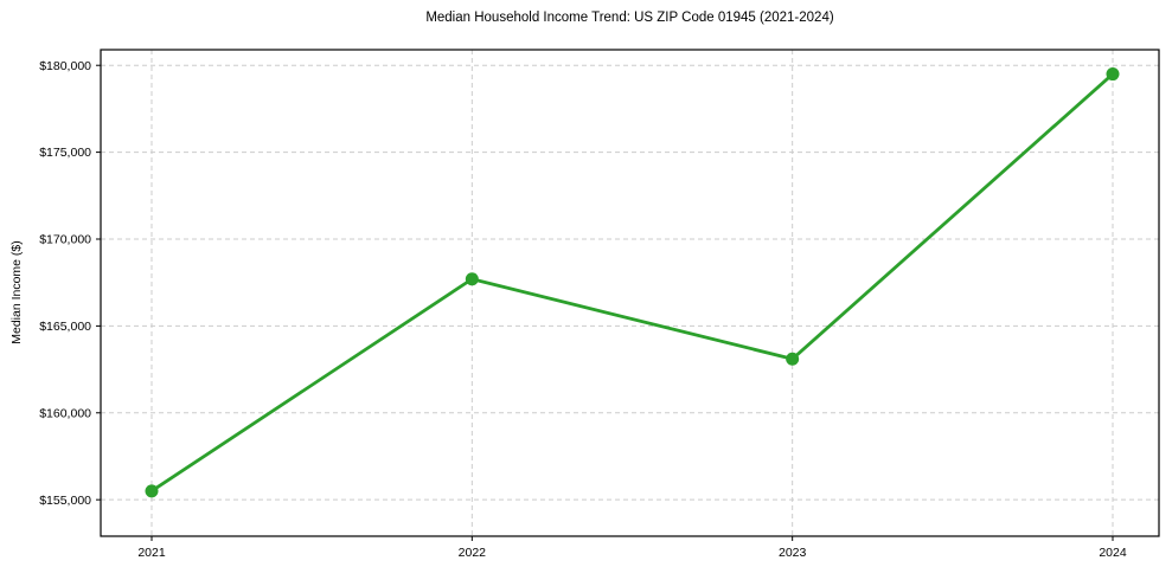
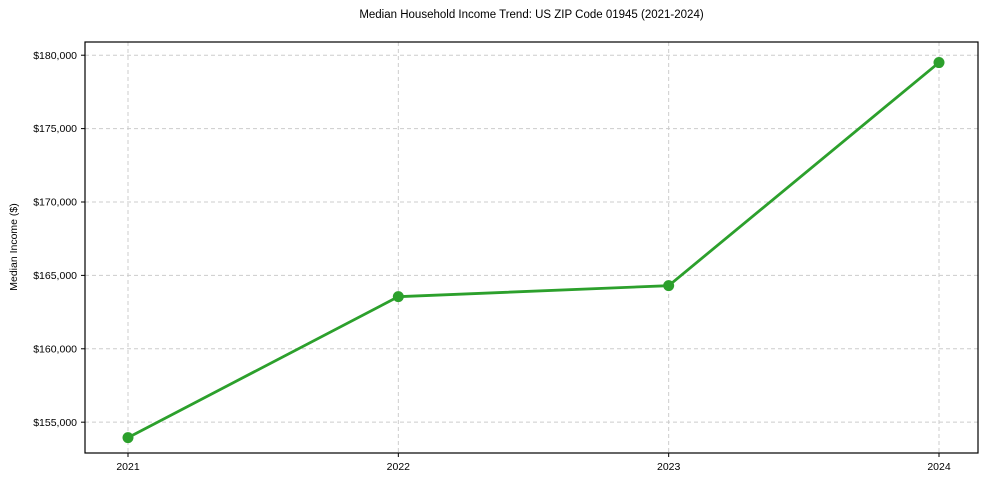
2021: $155500 -> $154000
2022: $167700 -> $163600
2023: $163100 -> $164300
